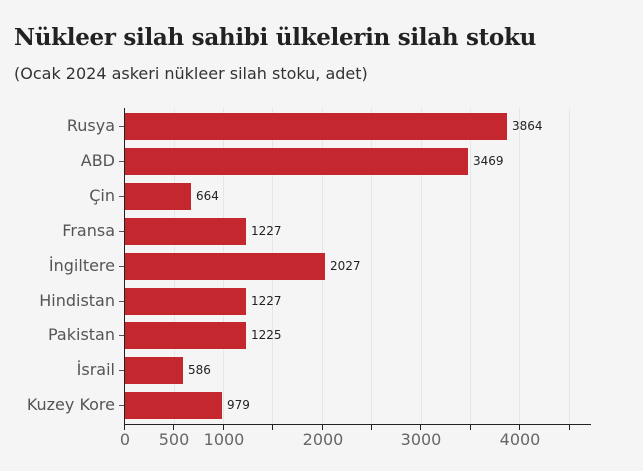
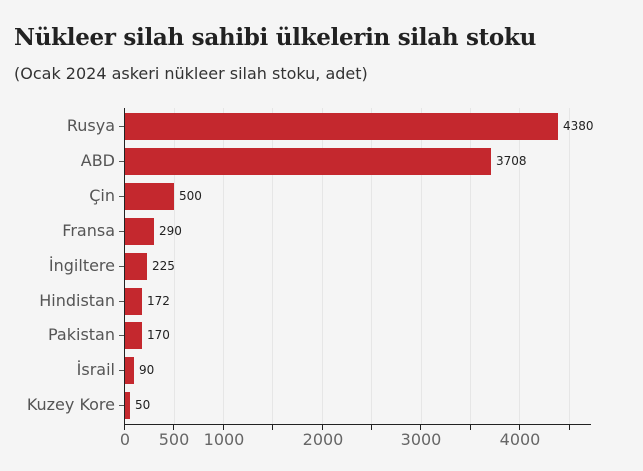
Rusya: 3864 -> 4380
ABD: 3469 -> 3708
Çin: 664 -> 500
Fransa: 1227 -> 290
İngiltere: 2027 -> 225
Hindistan: 1227 -> 172
Pakistan: 1225 -> 170
İsrail: 586 -> 90
Kuzey Kore: 979 -> 50
